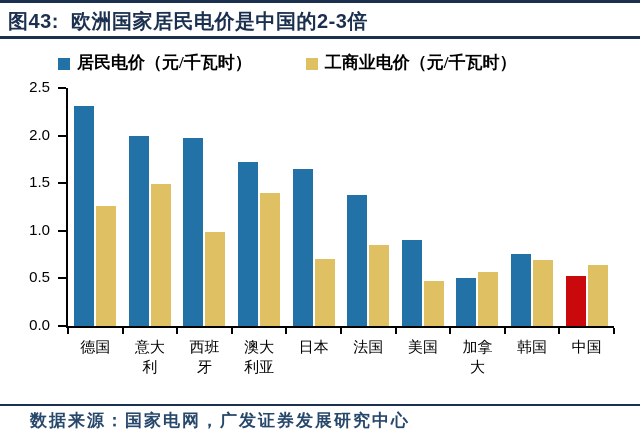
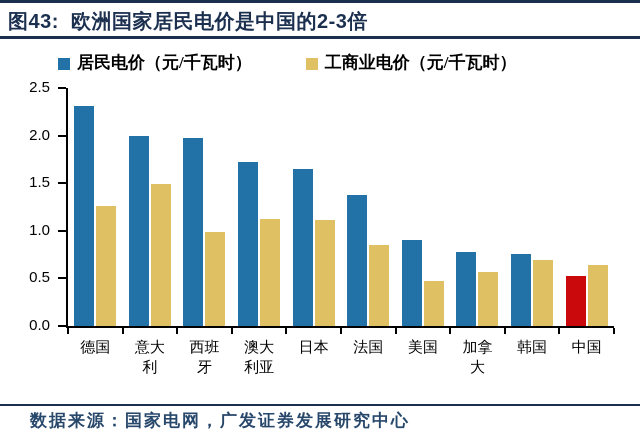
工商业电价（元/千瓦时）/澳大利亚: 1.4 -> 1.1
工商业电价（元/千瓦时）/日本: 0.7 -> 1.1
居民电价（元/千瓦时）/加拿大: 0.5 -> 0.8
